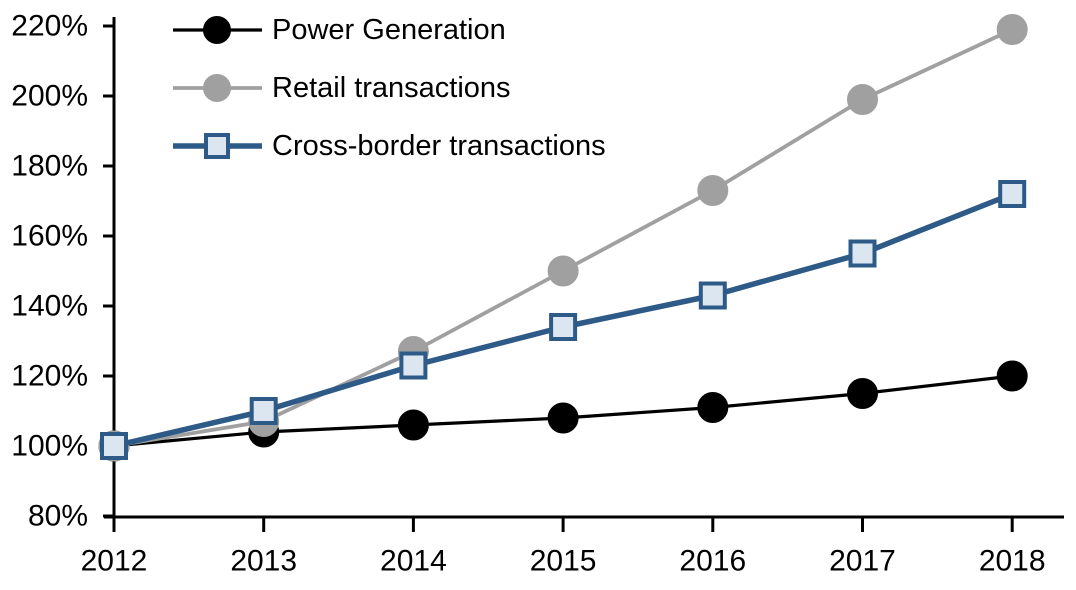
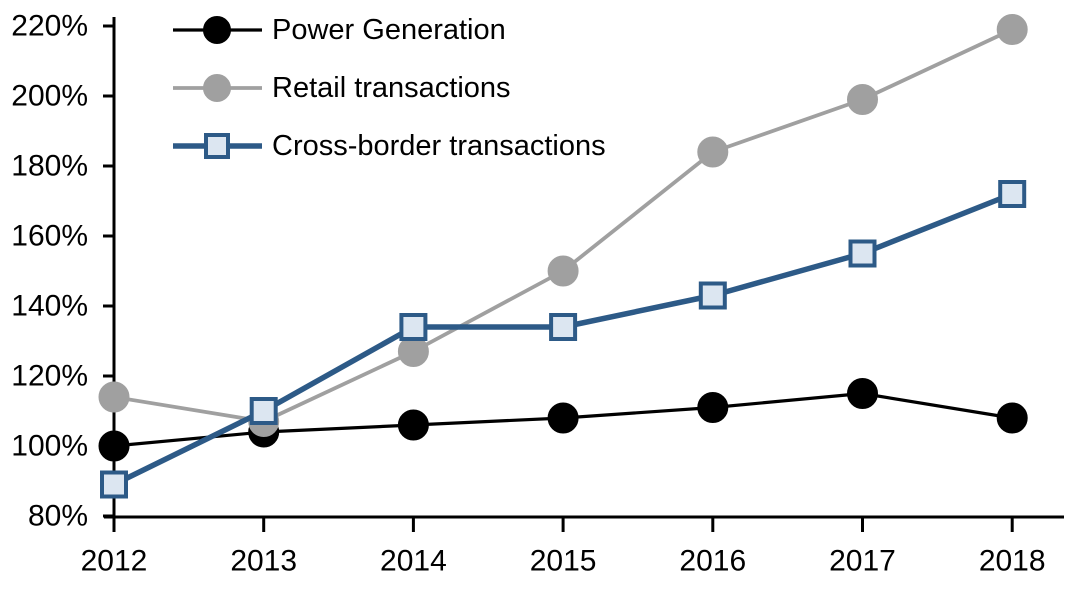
Retail transactions/2012: 100% -> 114%
Cross-border transactions/2012: 100% -> 89%
Cross-border transactions/2014: 123% -> 134%
Retail transactions/2016: 173% -> 184%
Power Generation/2018: 120% -> 108%
